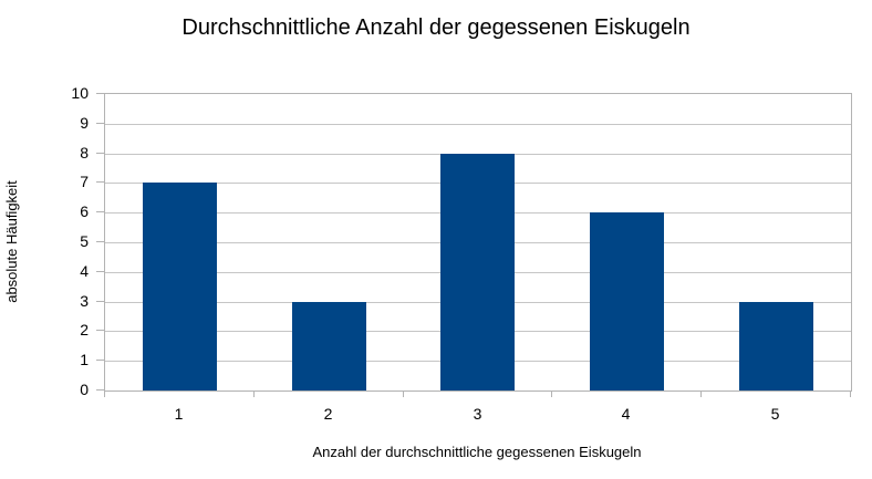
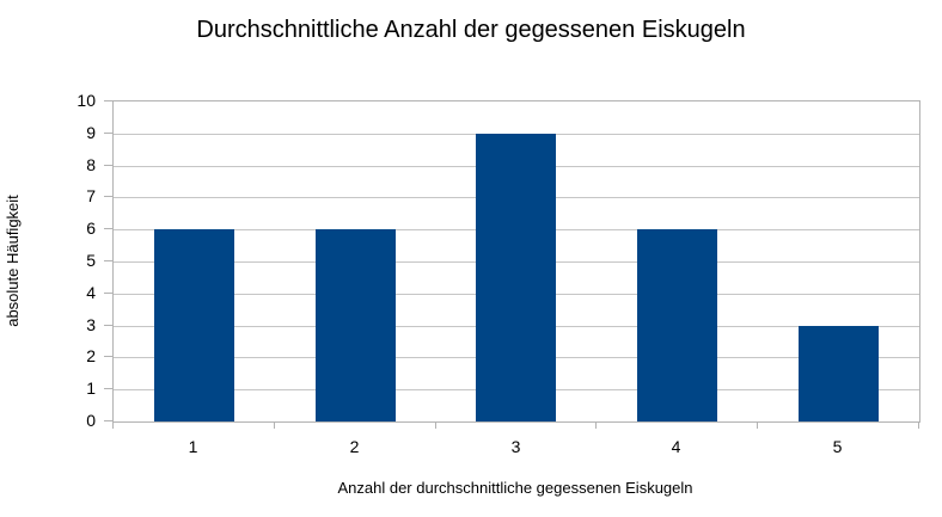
1: 7 -> 6
2: 3 -> 6
3: 8 -> 9
